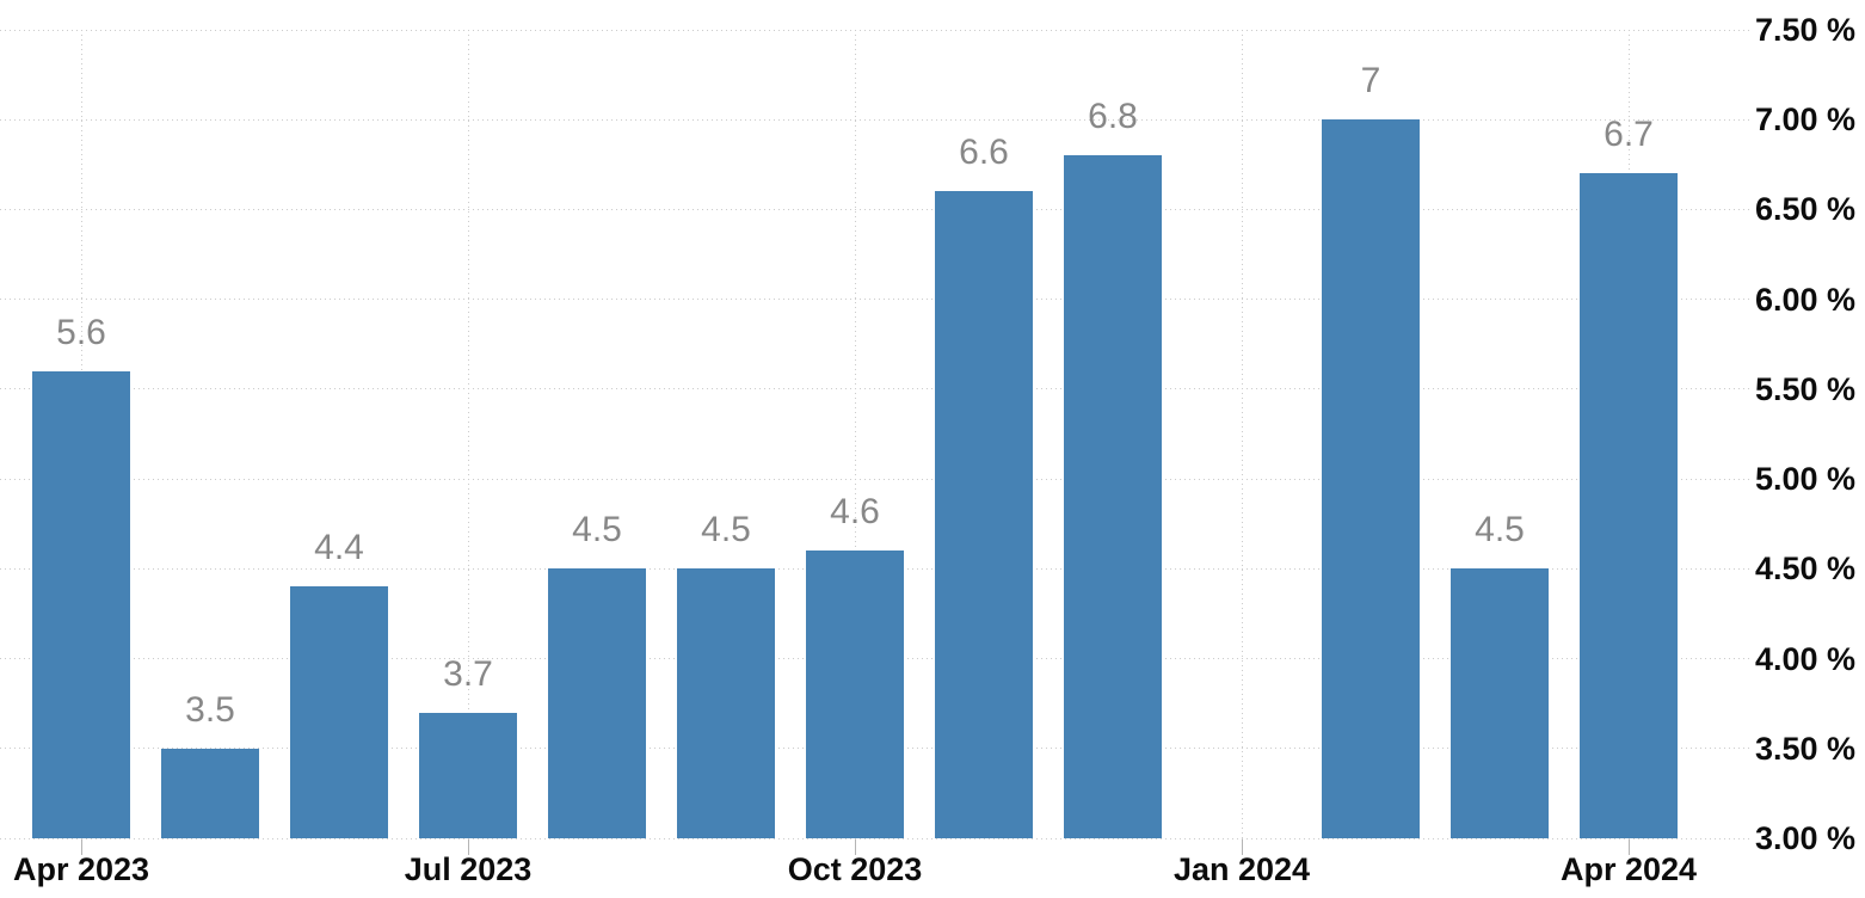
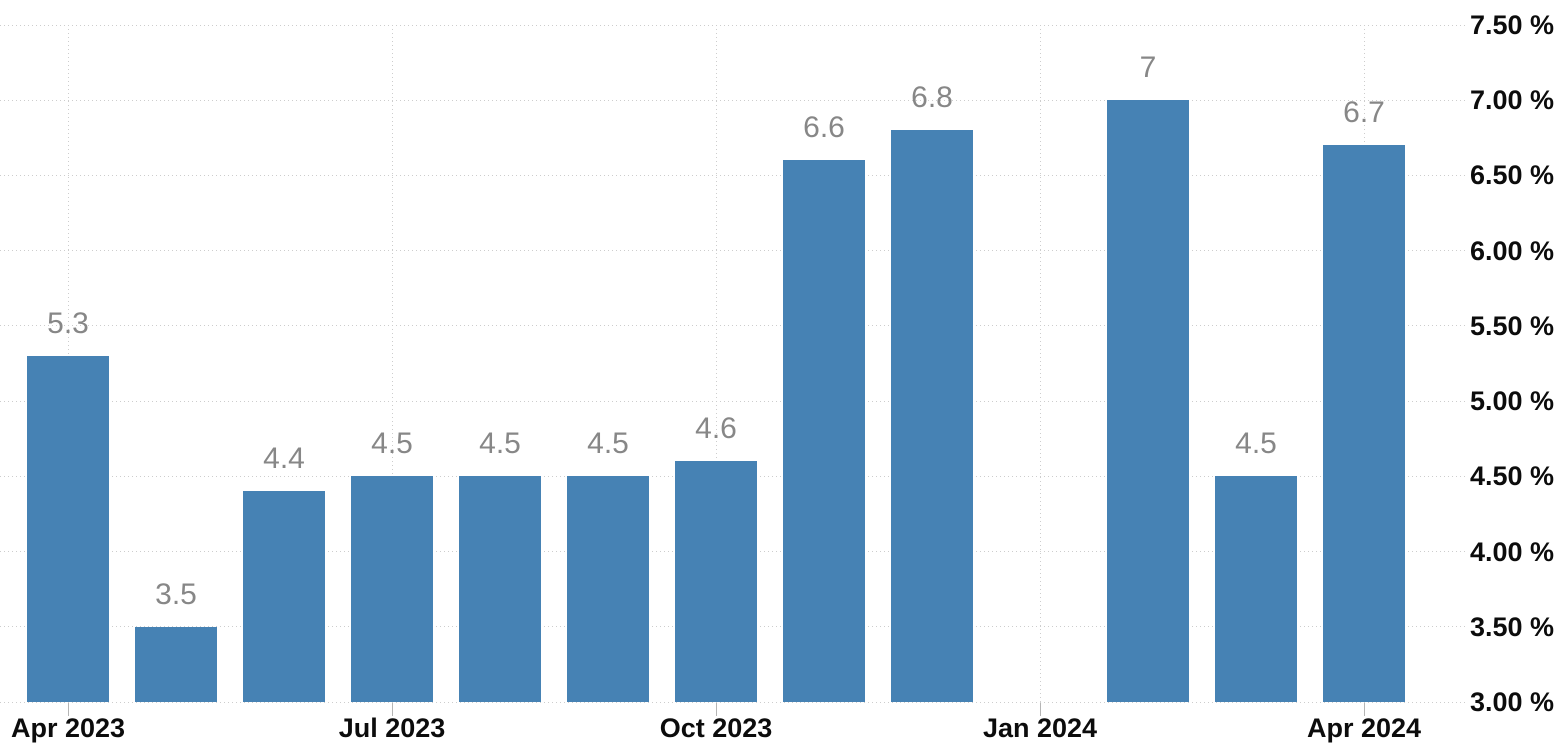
Apr 2023: 5.6 -> 5.3
Jul 2023: 3.7 -> 4.5
